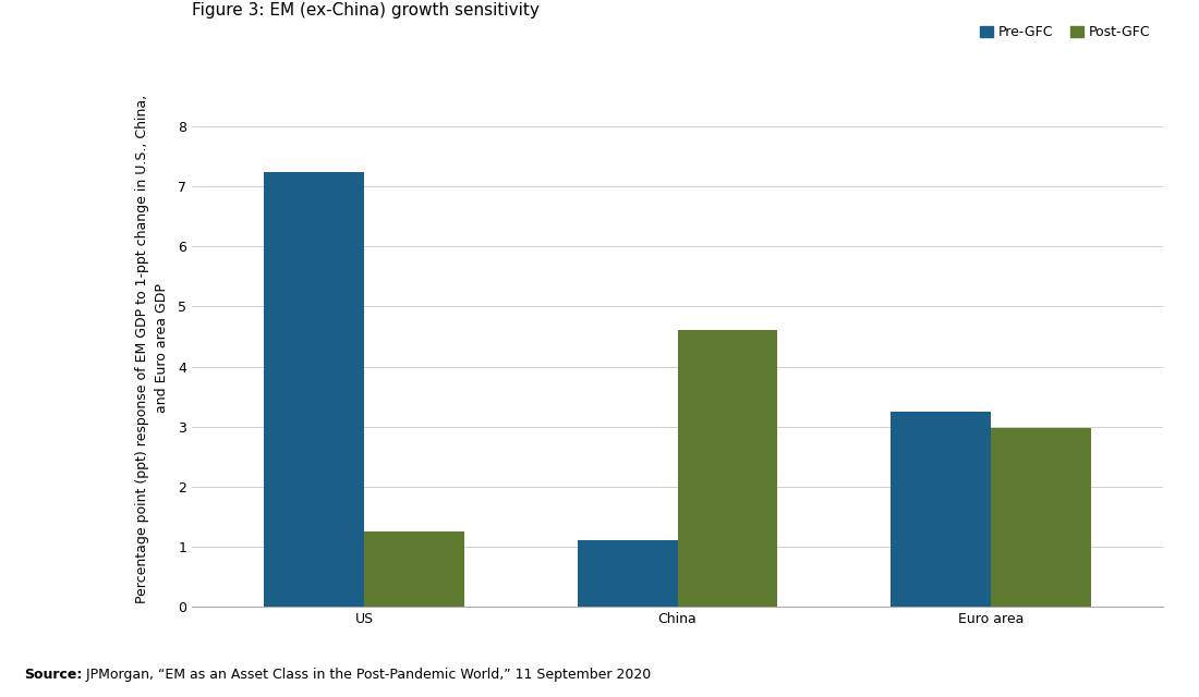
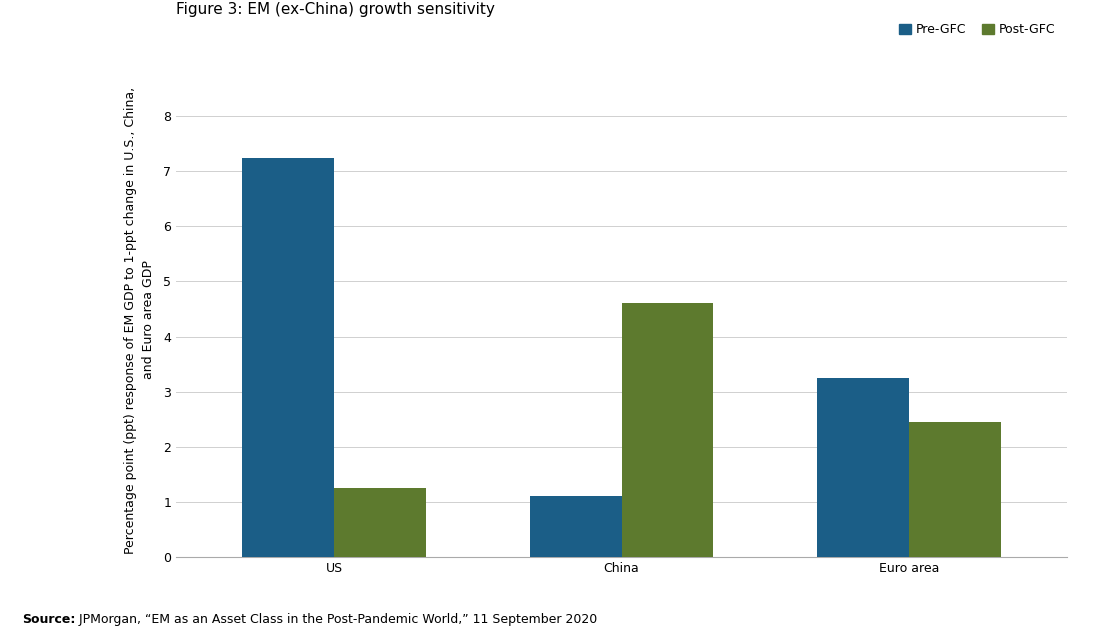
Post-GFC/Euro area: 2.98 -> 2.45
